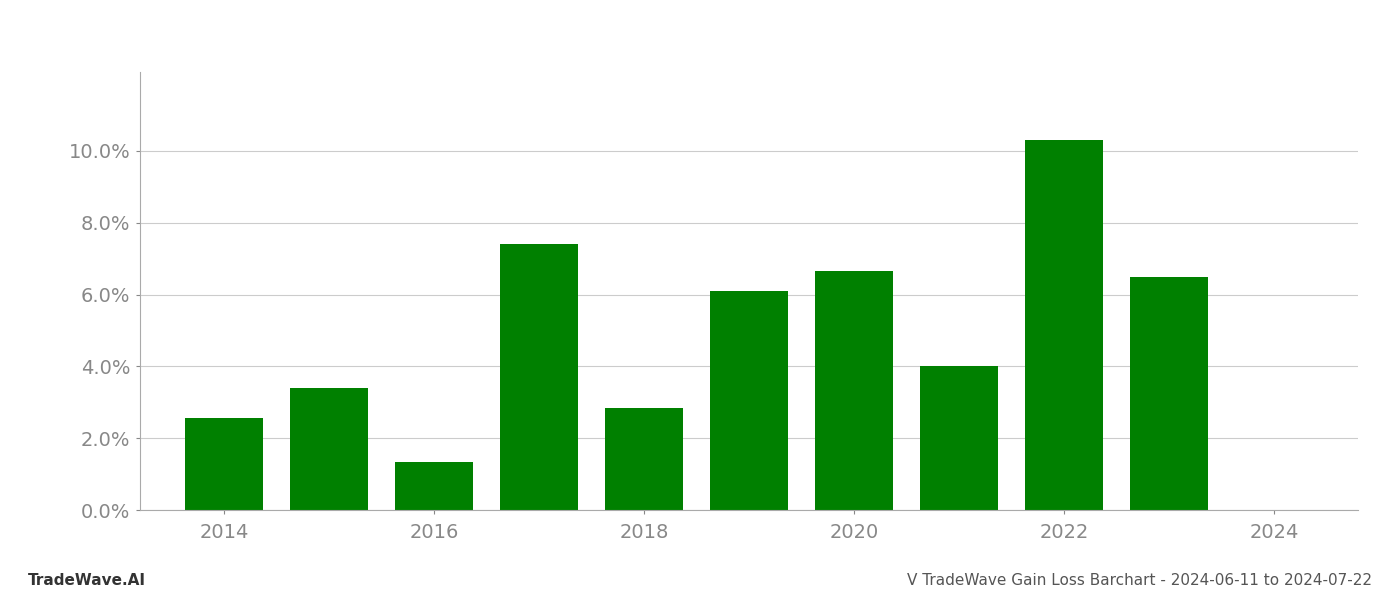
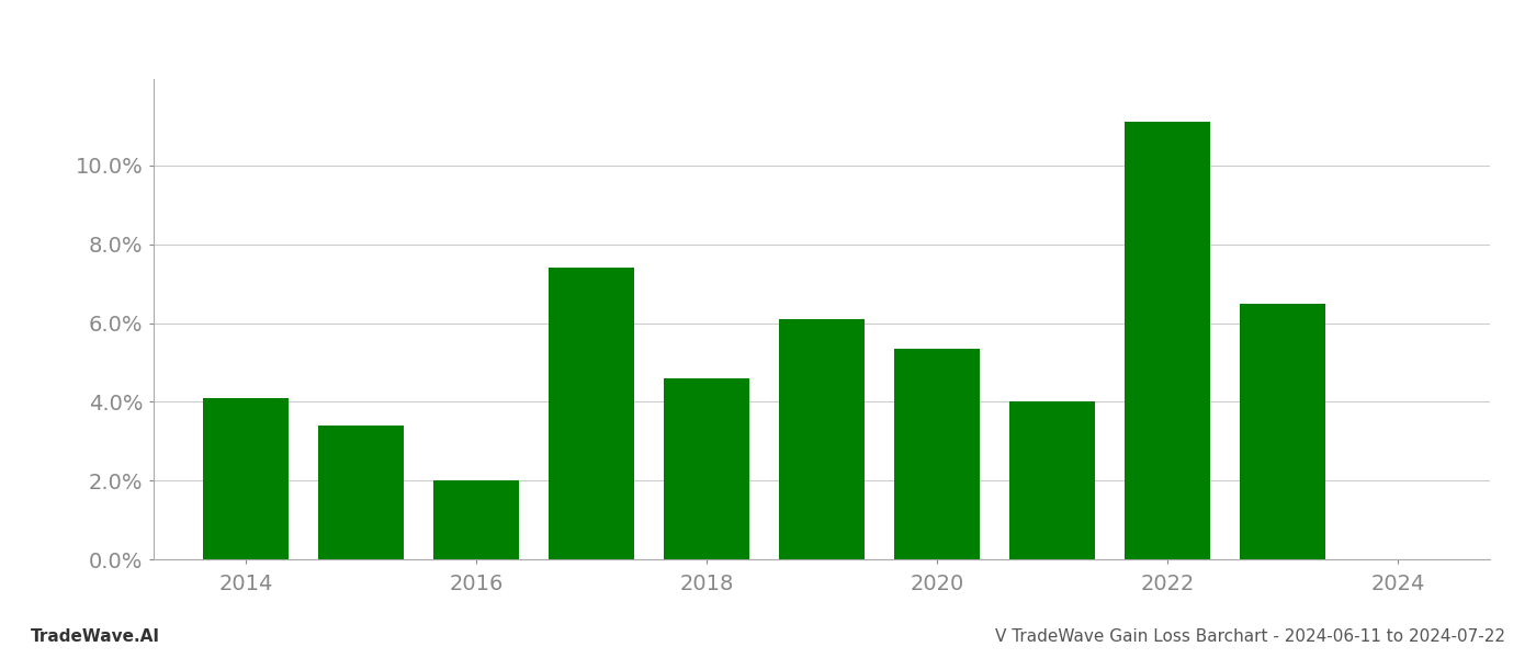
2014: 2.55% -> 4.10%
2016: 1.35% -> 2.00%
2018: 2.85% -> 4.60%
2020: 6.65% -> 5.35%
2022: 10.30% -> 11.10%
